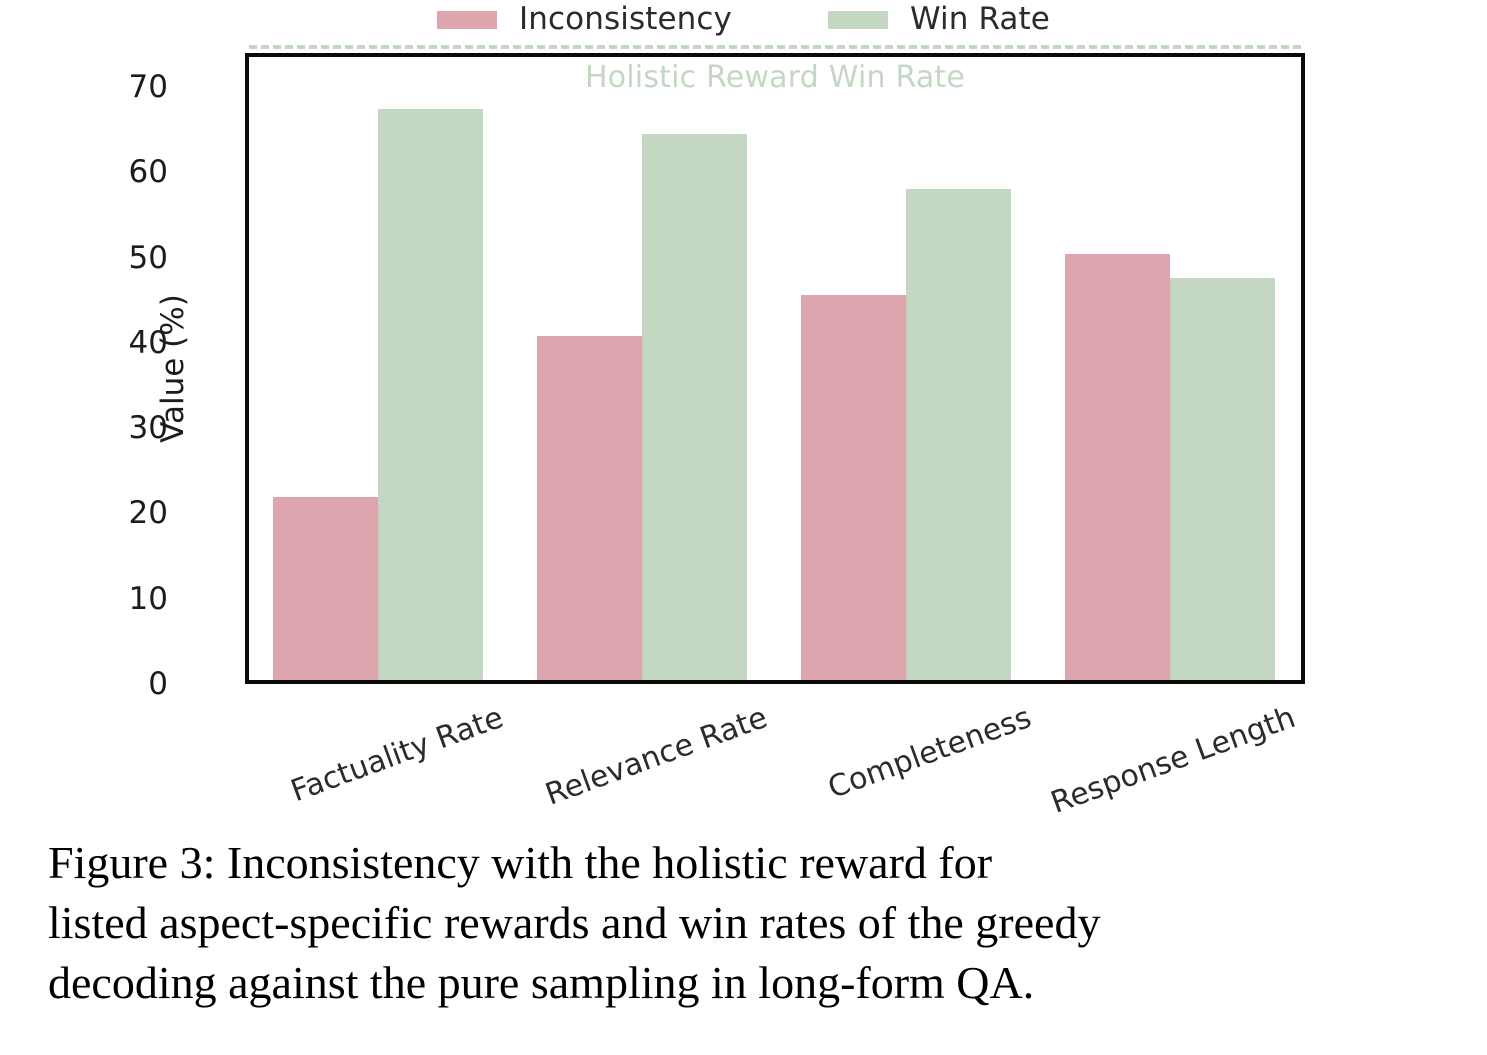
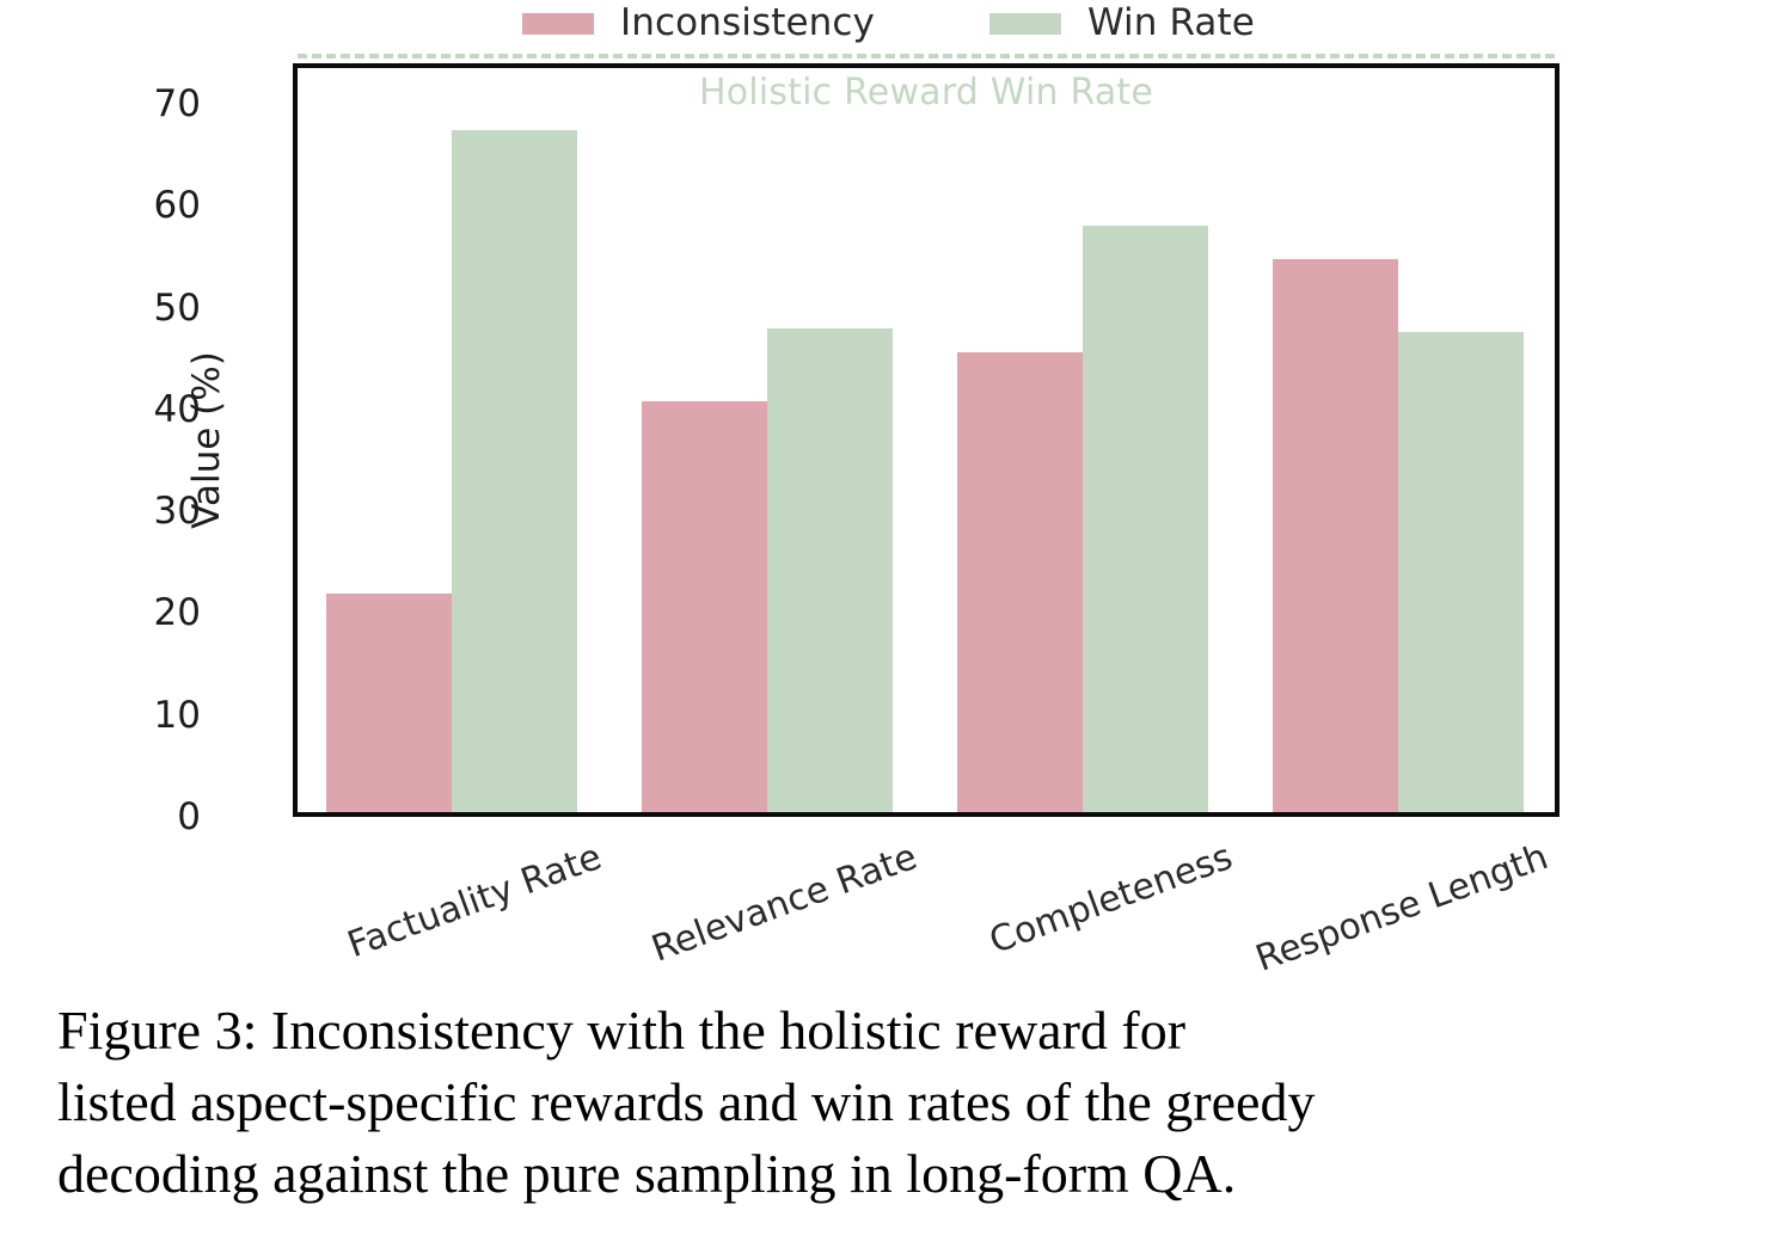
Win Rate/Relevance Rate: 64 -> 48
Inconsistency/Response Length: 50 -> 54
